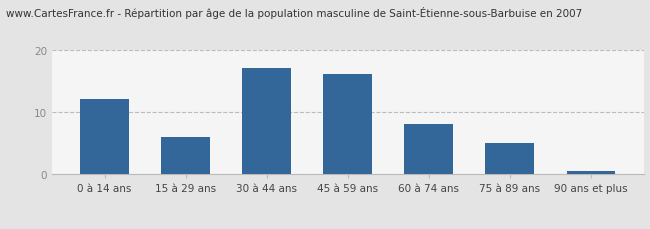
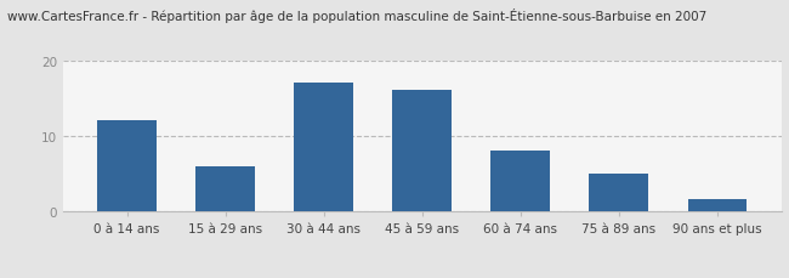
90 ans et plus: 0.4 -> 1.6
